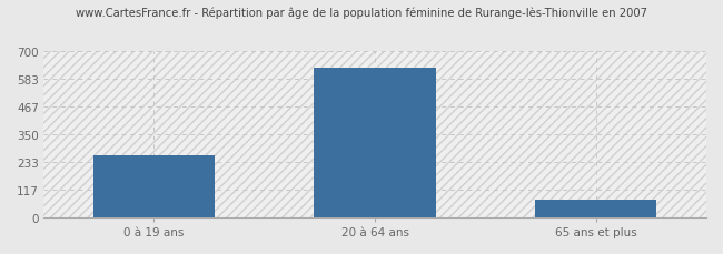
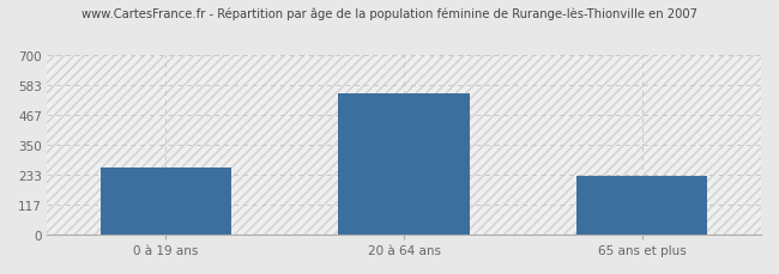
20 à 64 ans: 630 -> 550
65 ans et plus: 75 -> 225
